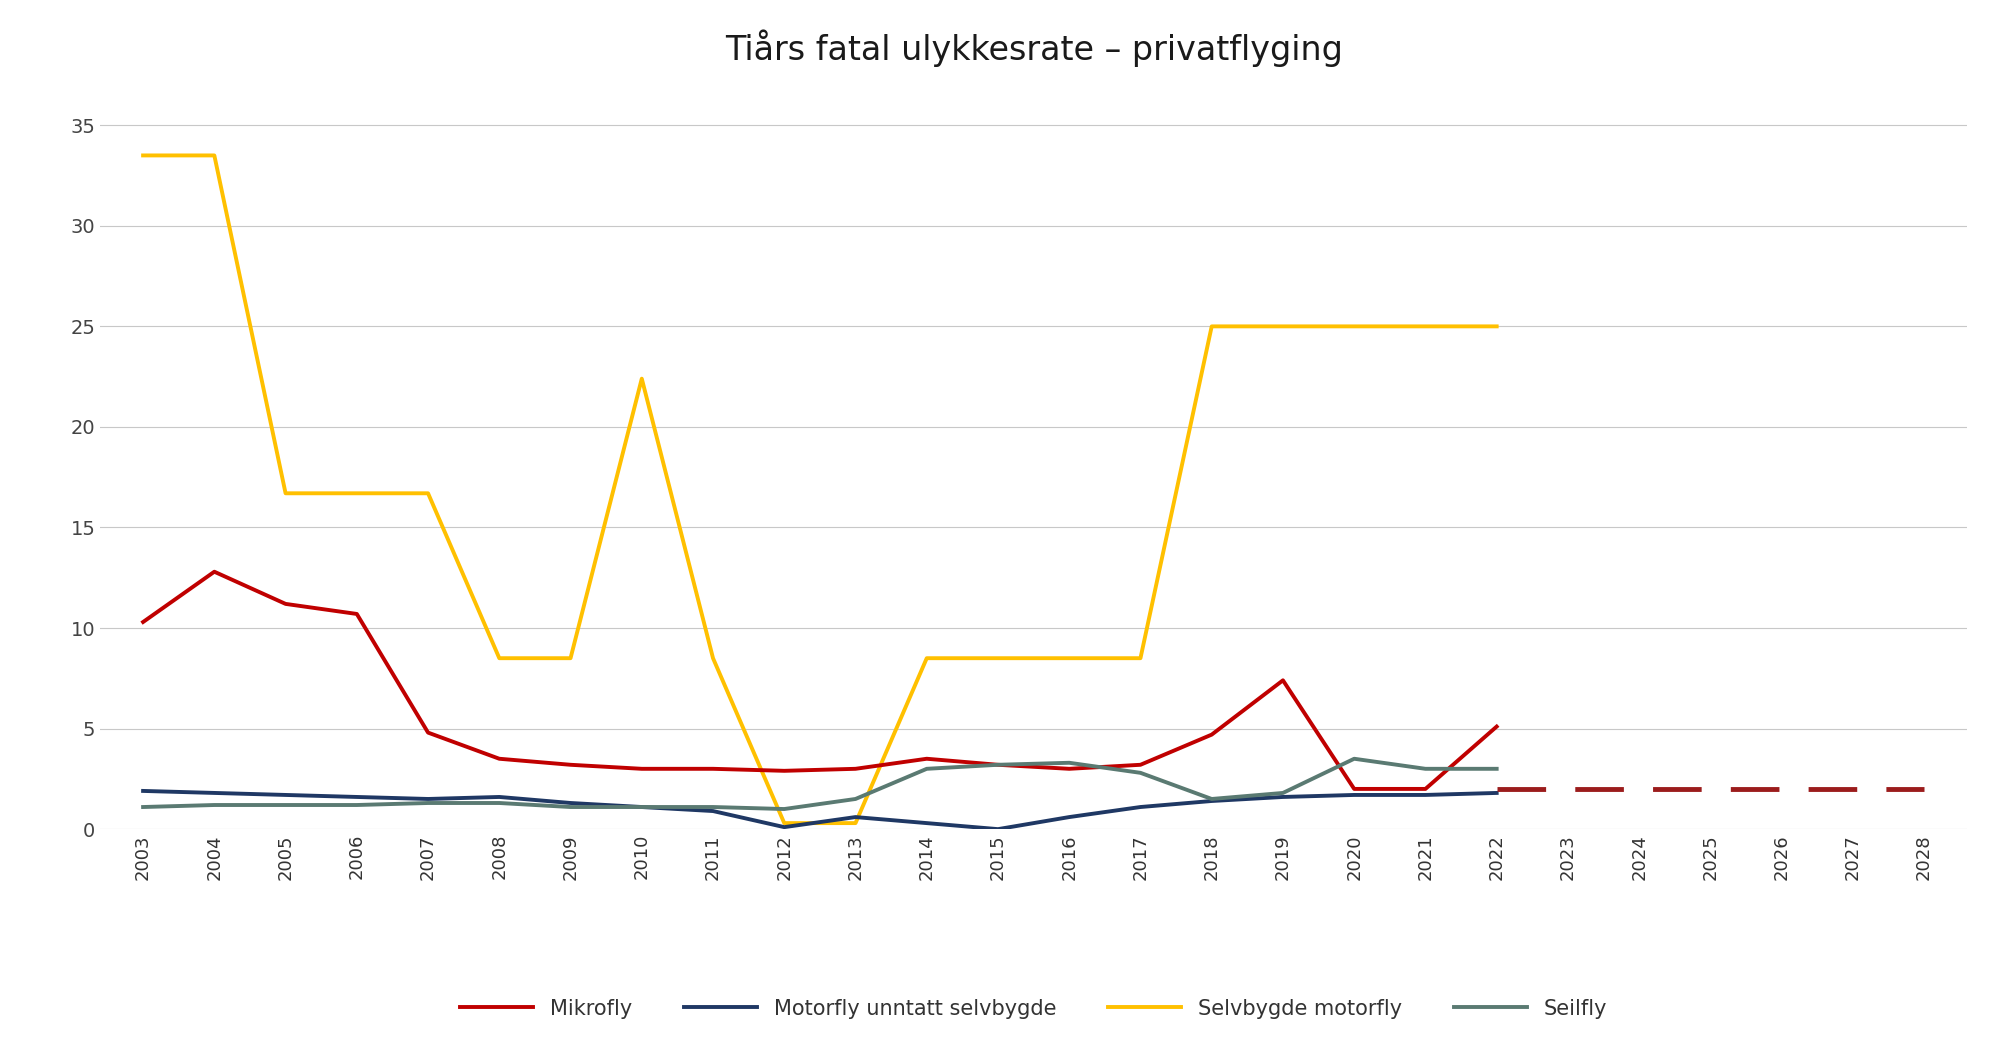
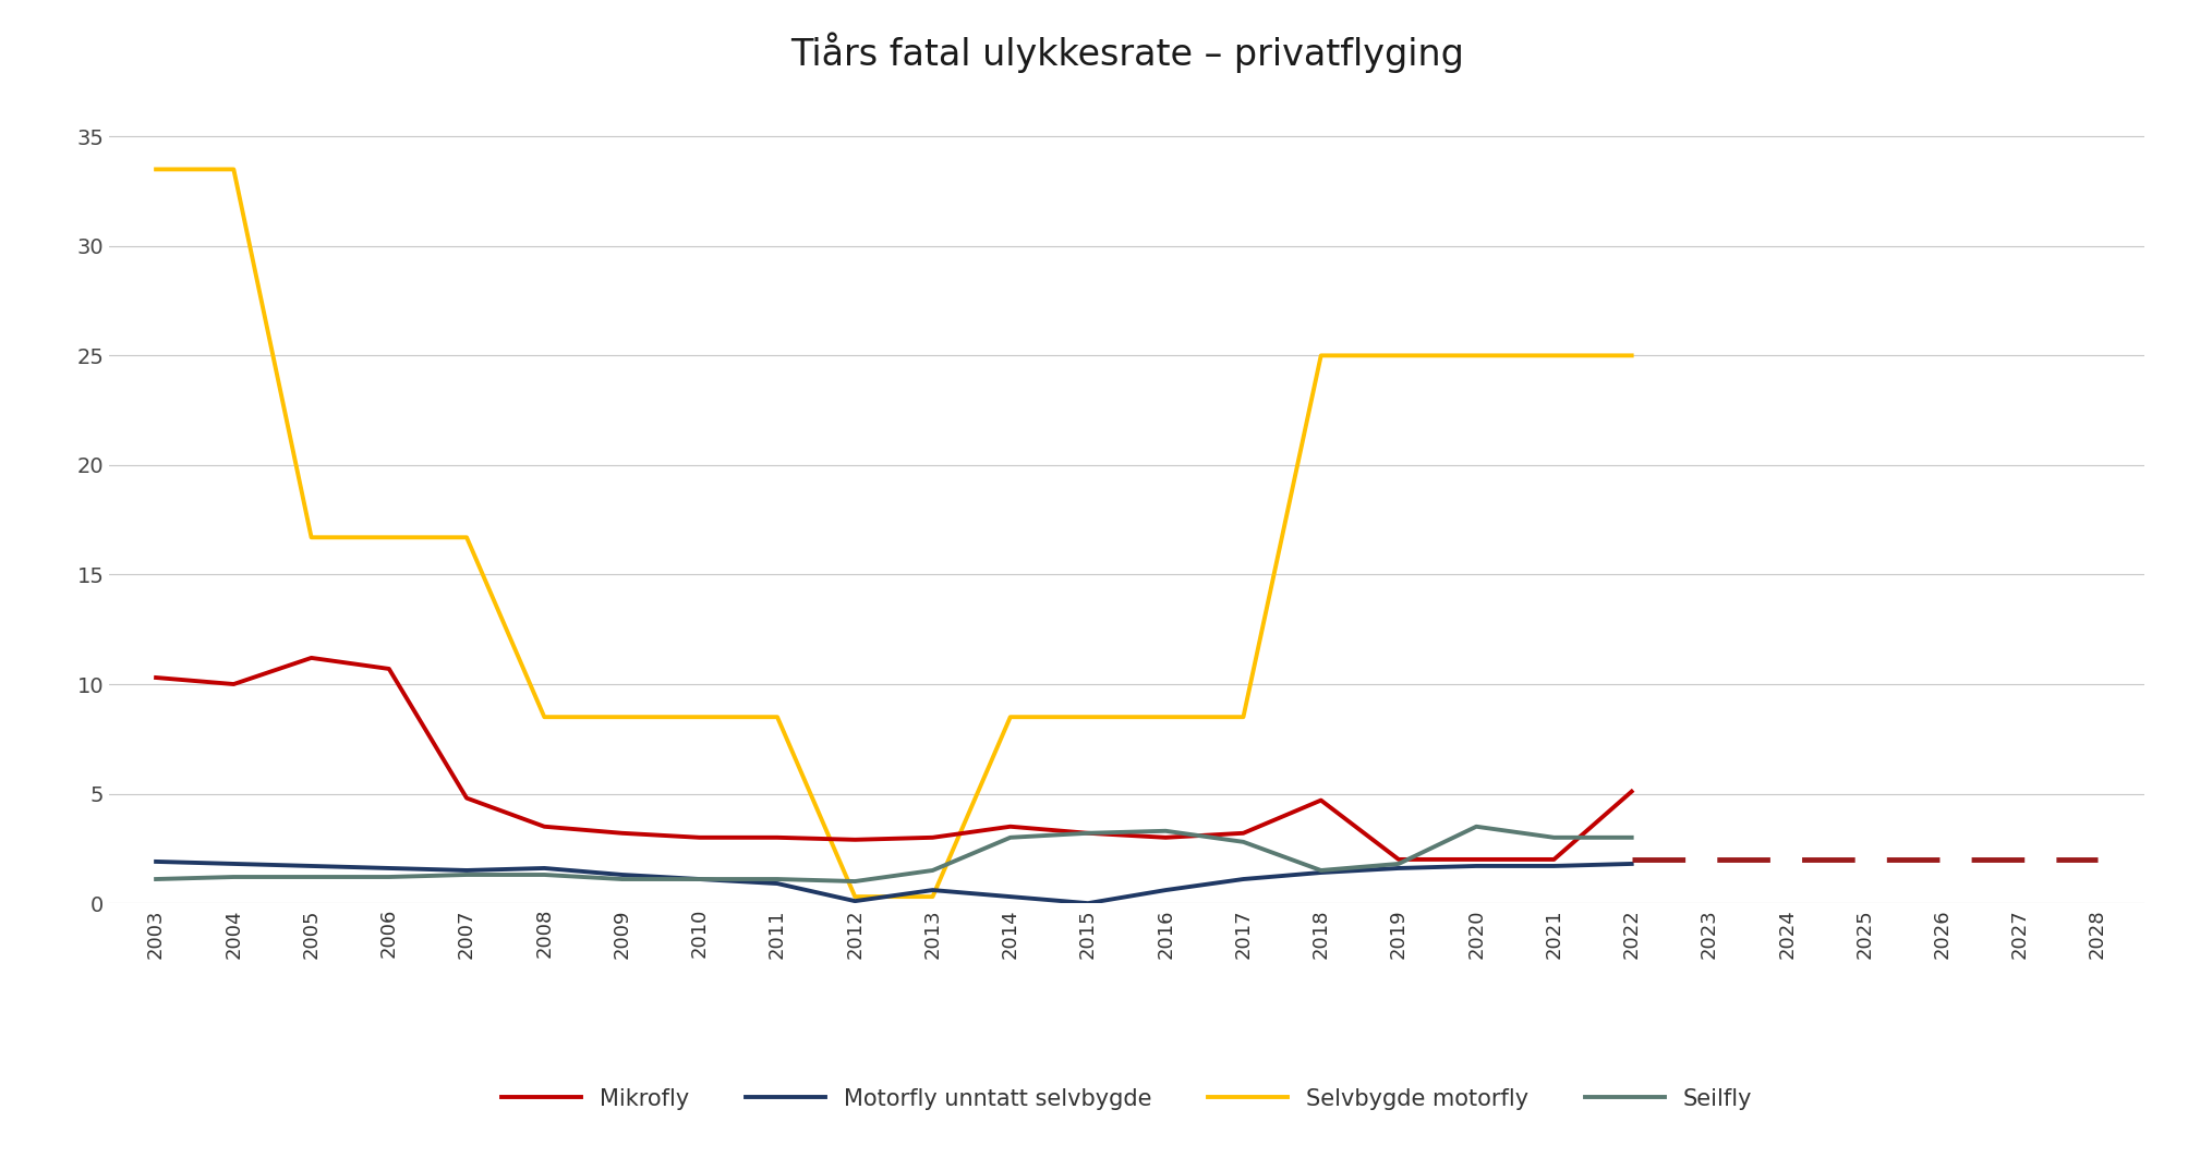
Mikrofly/2004: 12.8 -> 10.0
Selvbygde motorfly/2010: 22.4 -> 8.5
Mikrofly/2019: 7.4 -> 2.0
